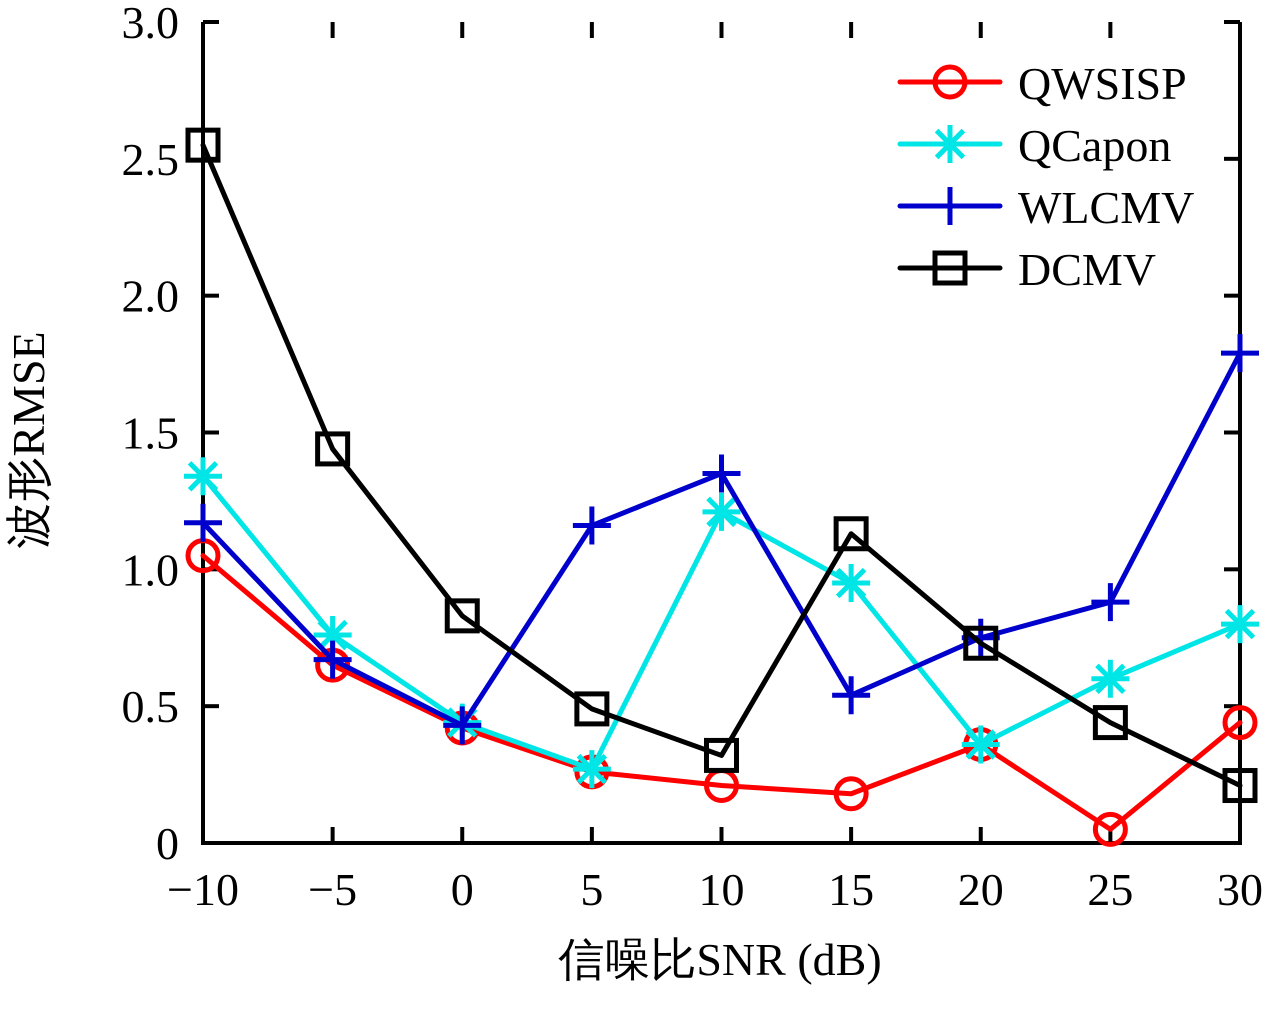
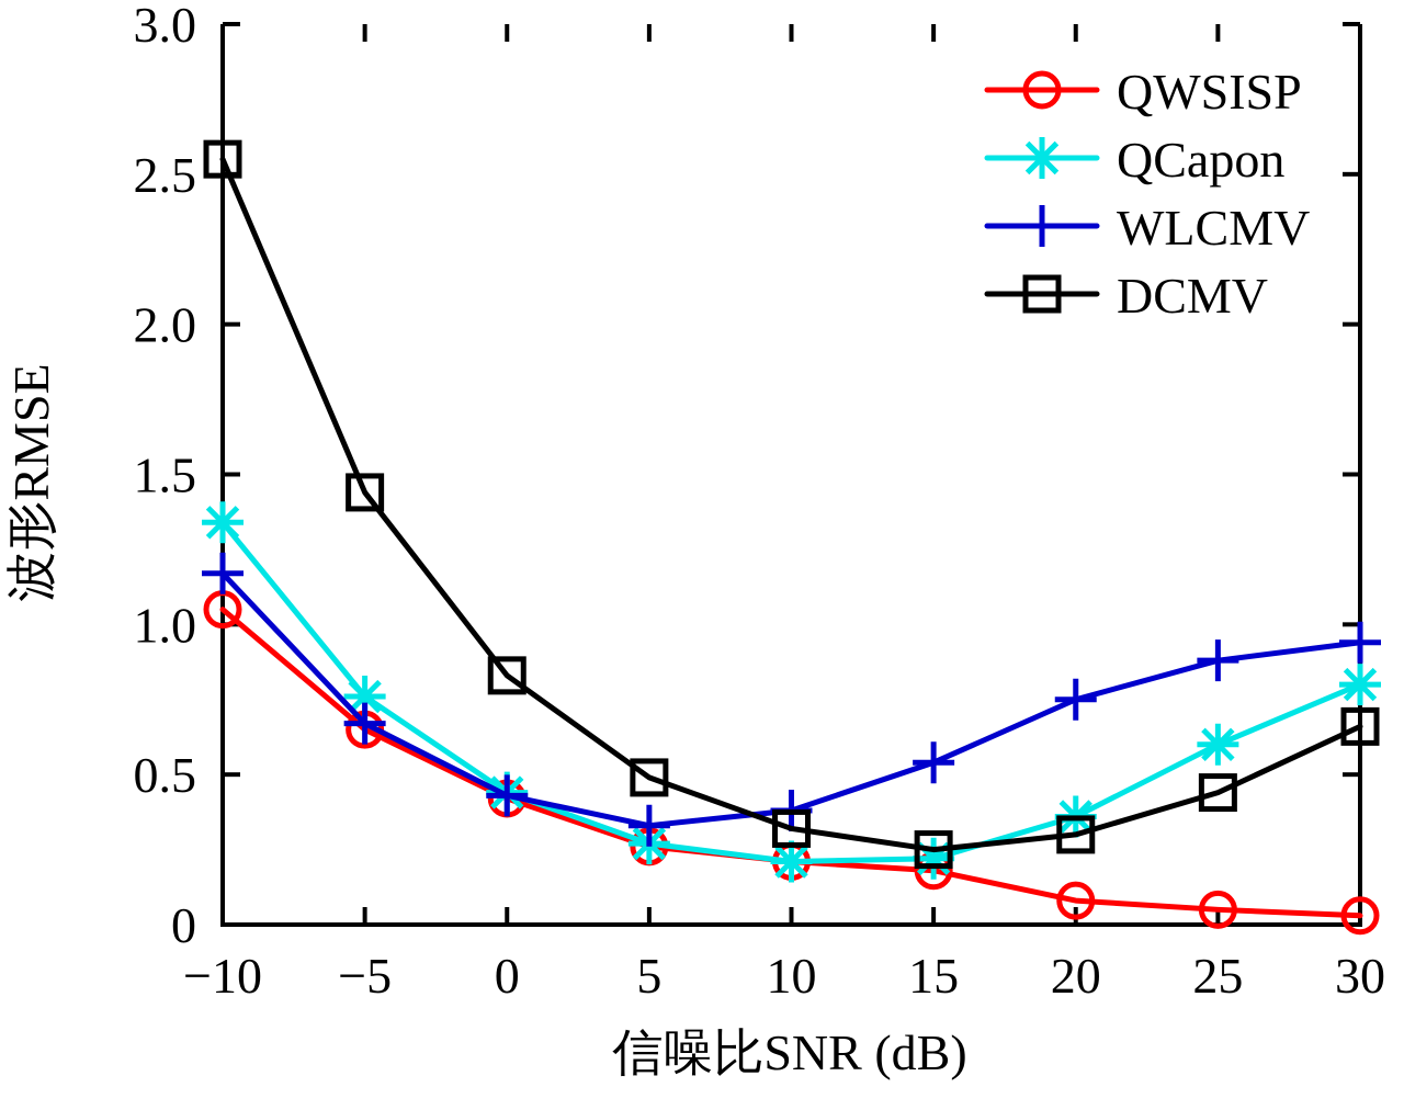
WLCMV/5: 1.16 -> 0.33
QCapon/10: 1.21 -> 0.21
WLCMV/10: 1.35 -> 0.38
QCapon/15: 0.95 -> 0.22
DCMV/15: 1.13 -> 0.25
QWSISP/20: 0.36 -> 0.08
DCMV/20: 0.73 -> 0.30
QWSISP/30: 0.44 -> 0.03
WLCMV/30: 1.79 -> 0.94
DCMV/30: 0.21 -> 0.66
